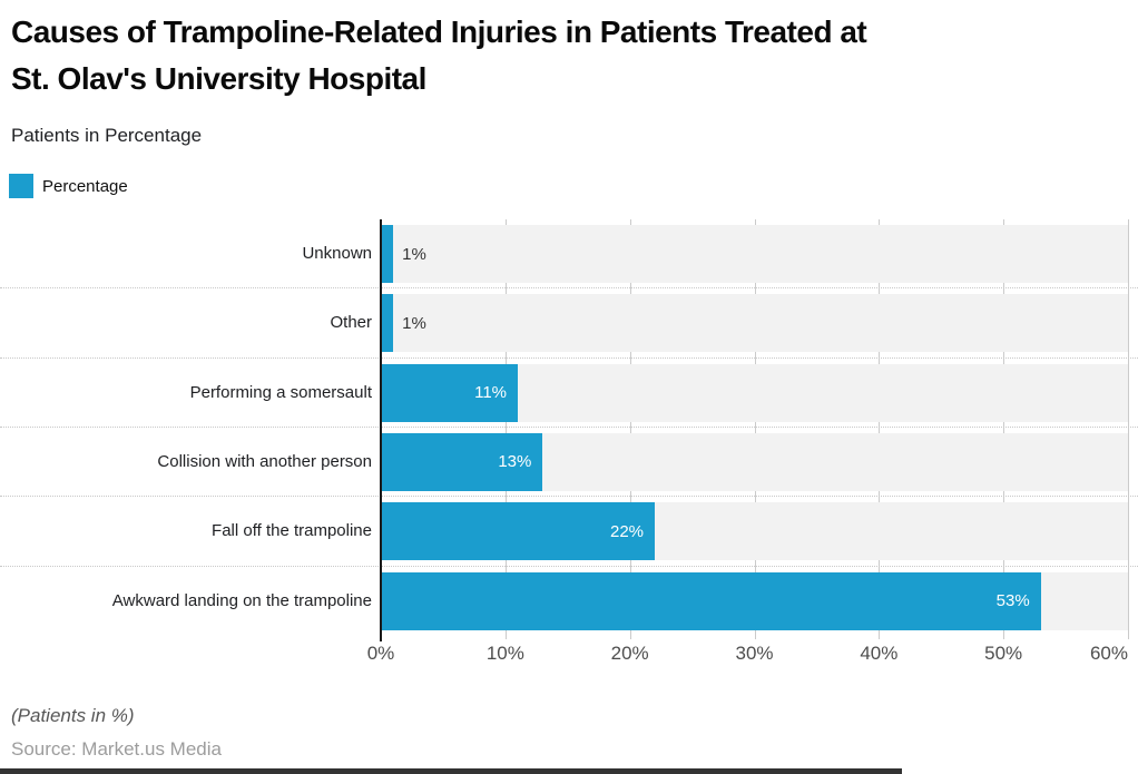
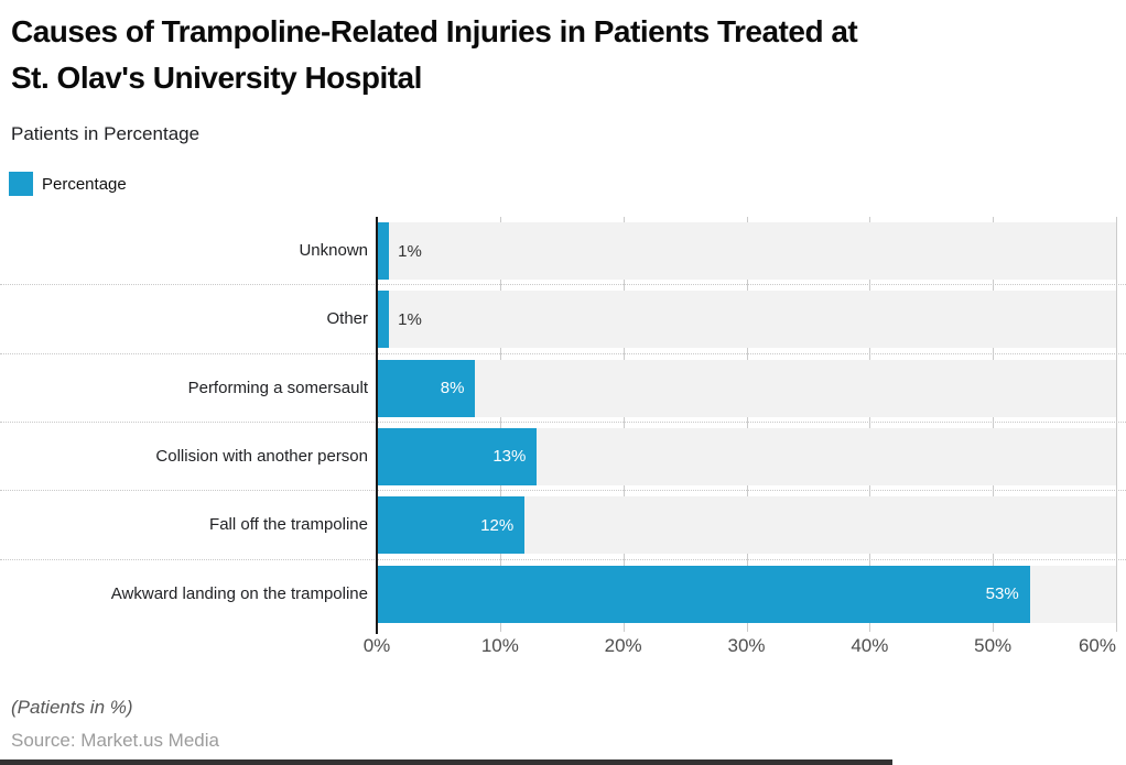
Performing a somersault: 11% -> 8%
Fall off the trampoline: 22% -> 12%
